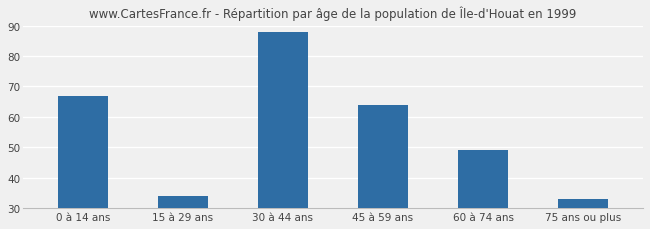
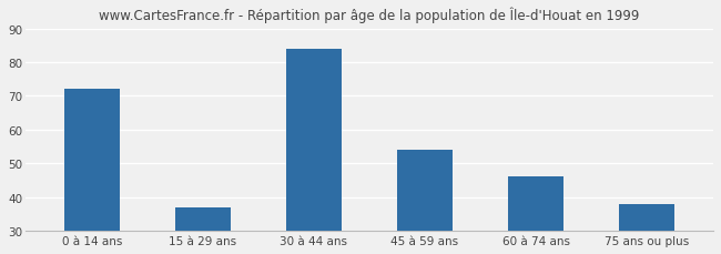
0 à 14 ans: 67 -> 72
15 à 29 ans: 34 -> 37
30 à 44 ans: 88 -> 84
45 à 59 ans: 64 -> 54
60 à 74 ans: 49 -> 46
75 ans ou plus: 33 -> 38
